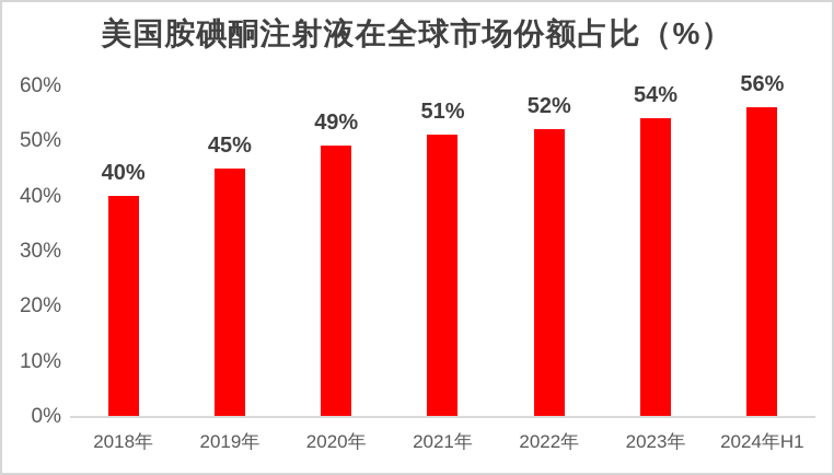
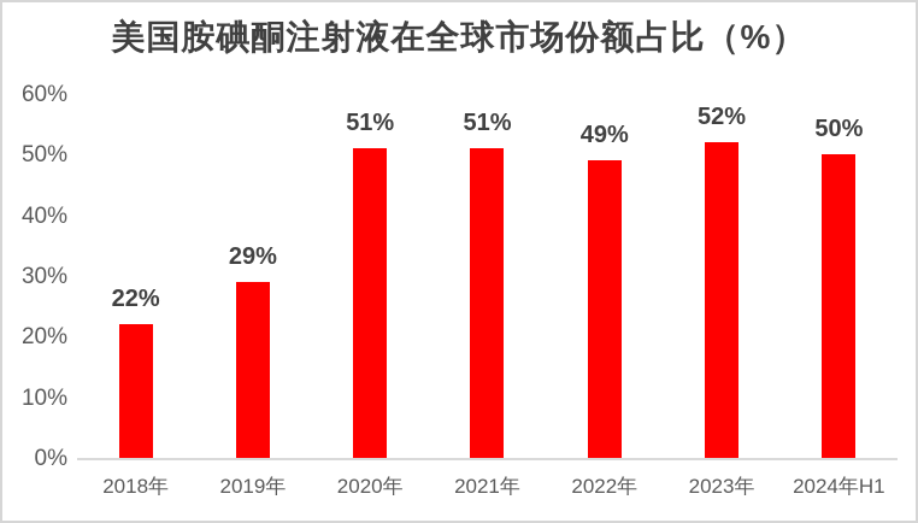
2018年: 40% -> 22%
2019年: 45% -> 29%
2020年: 49% -> 51%
2022年: 52% -> 49%
2023年: 54% -> 52%
2024年H1: 56% -> 50%
